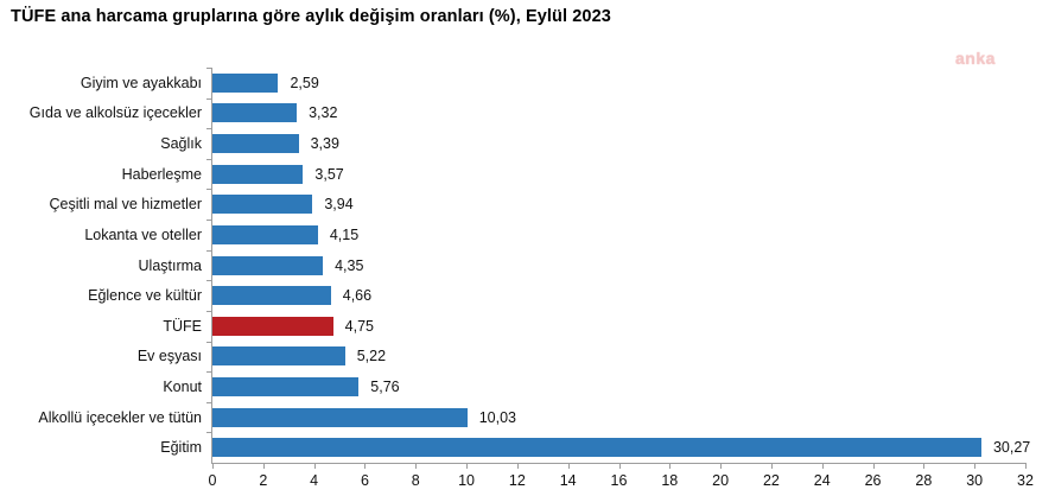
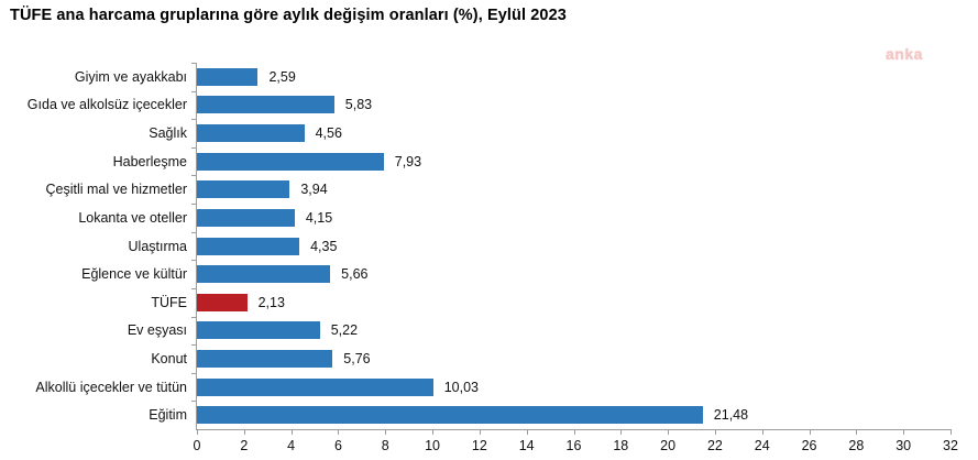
Gıda ve alkolsüz içecekler: 3,32 -> 5,83
Sağlık: 3,39 -> 4,56
Haberleşme: 3,57 -> 7,93
Eğlence ve kültür: 4,66 -> 5,66
TÜFE: 4,75 -> 2,13
Eğitim: 30,27 -> 21,48
